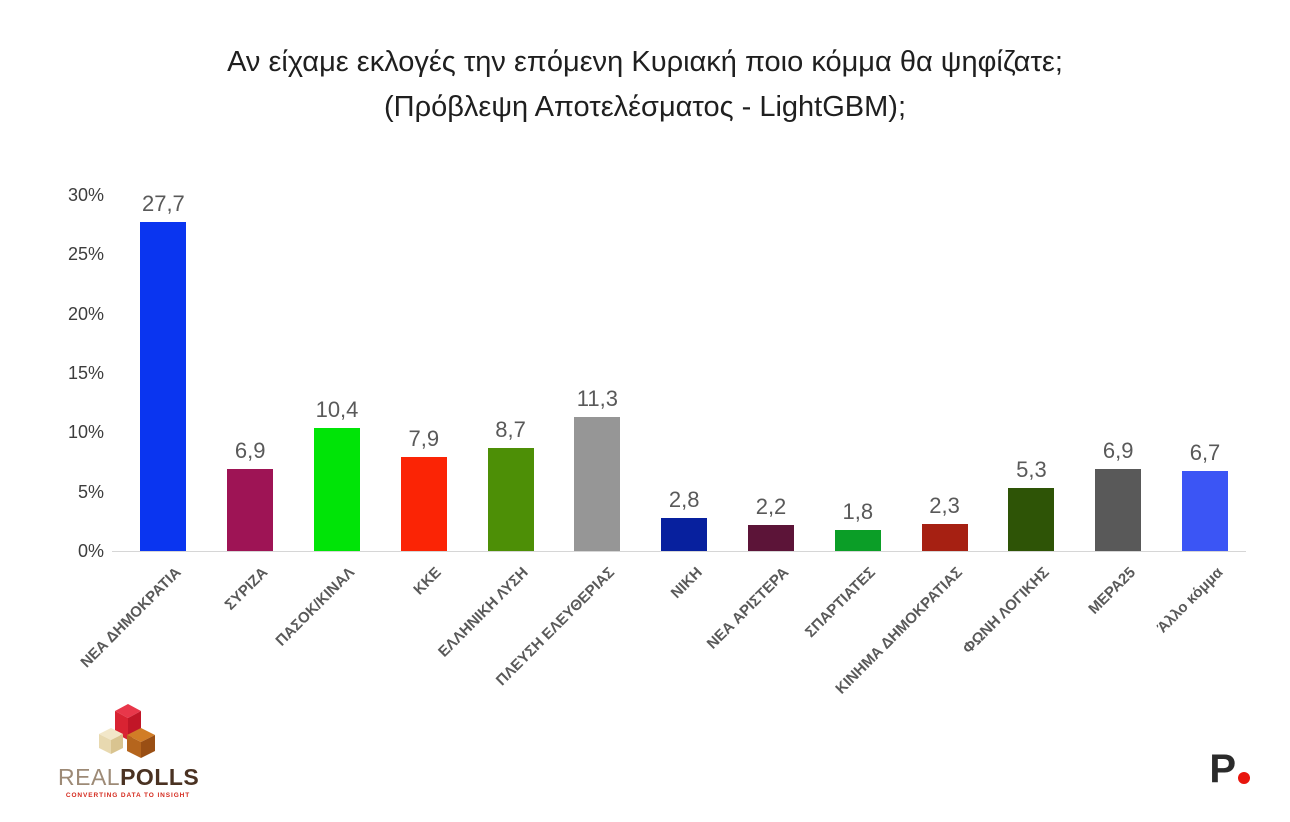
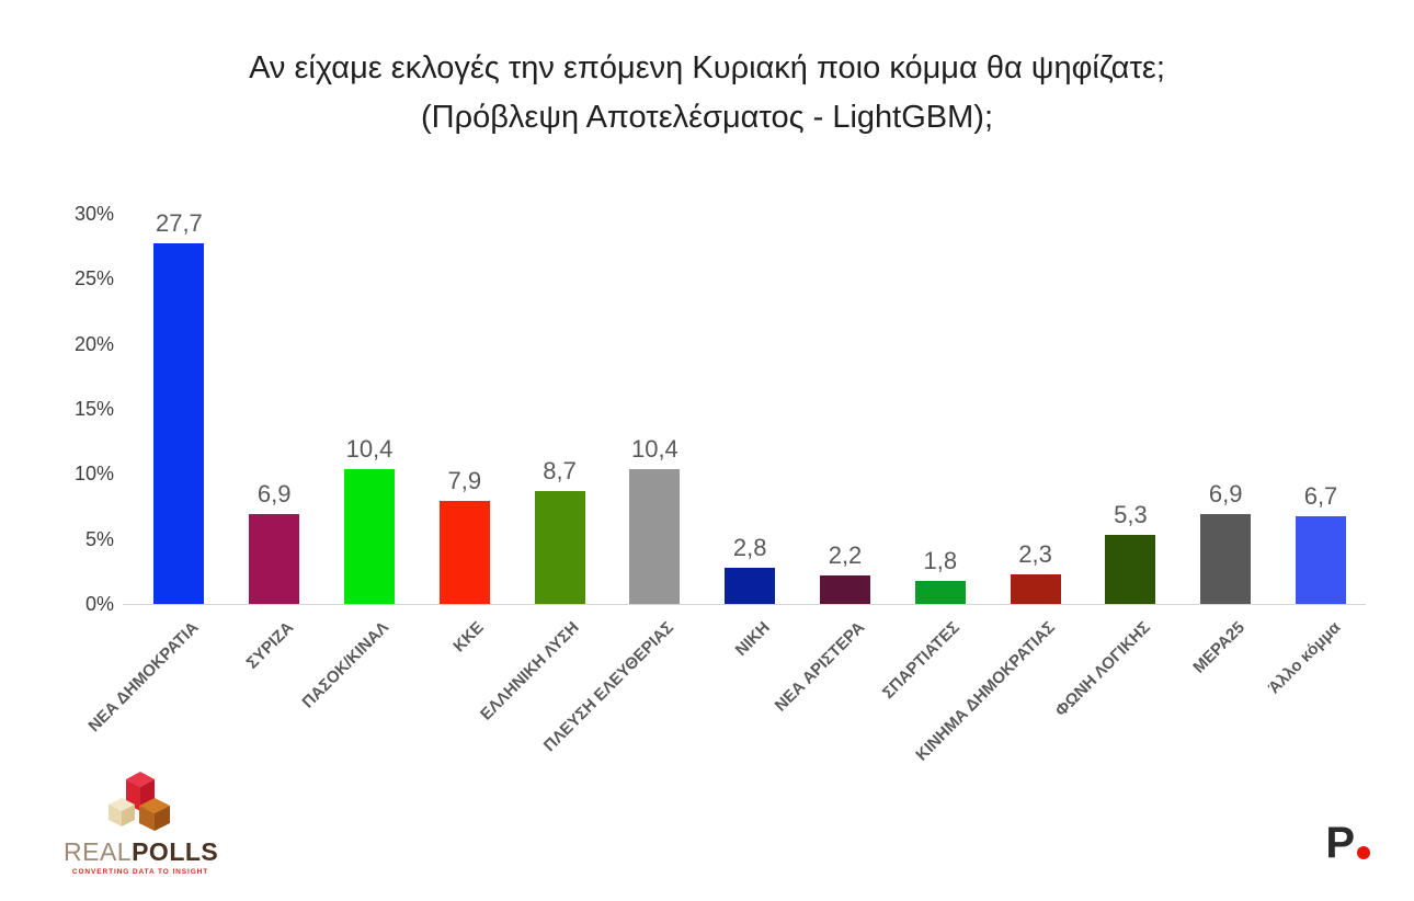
ΠΛΕΥΣΗ ΕΛΕΥΘΕΡΙΑΣ: 11,3 -> 10,4
